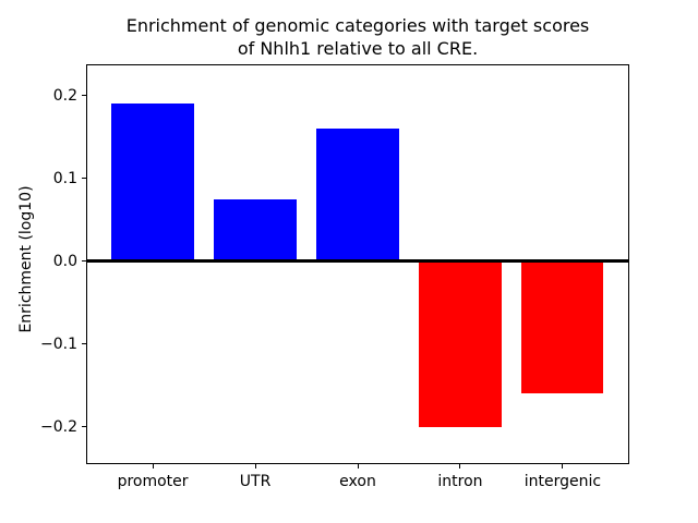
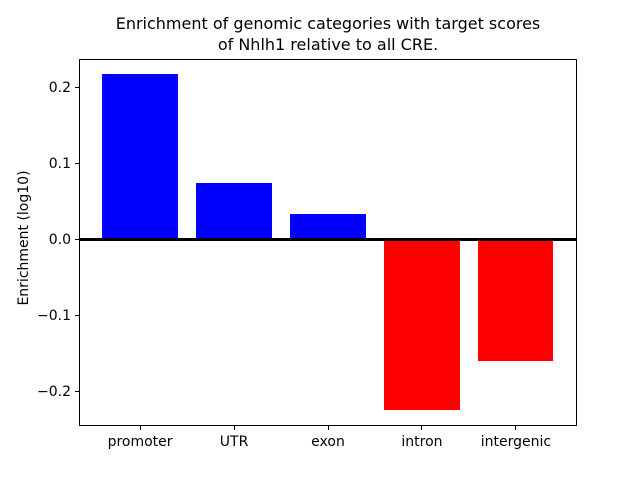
promoter: 0.19 -> 0.22
exon: 0.16 -> 0.03
intron: -0.20 -> -0.22
